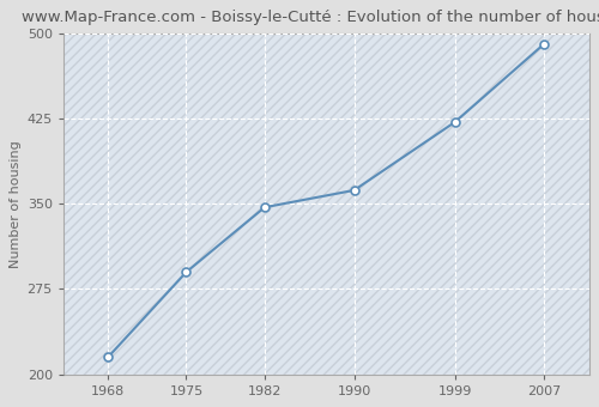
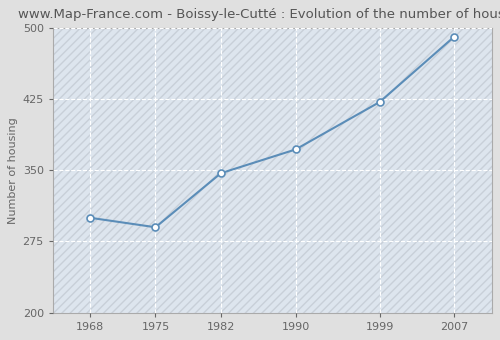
1968: 215 -> 300
1990: 362 -> 372
